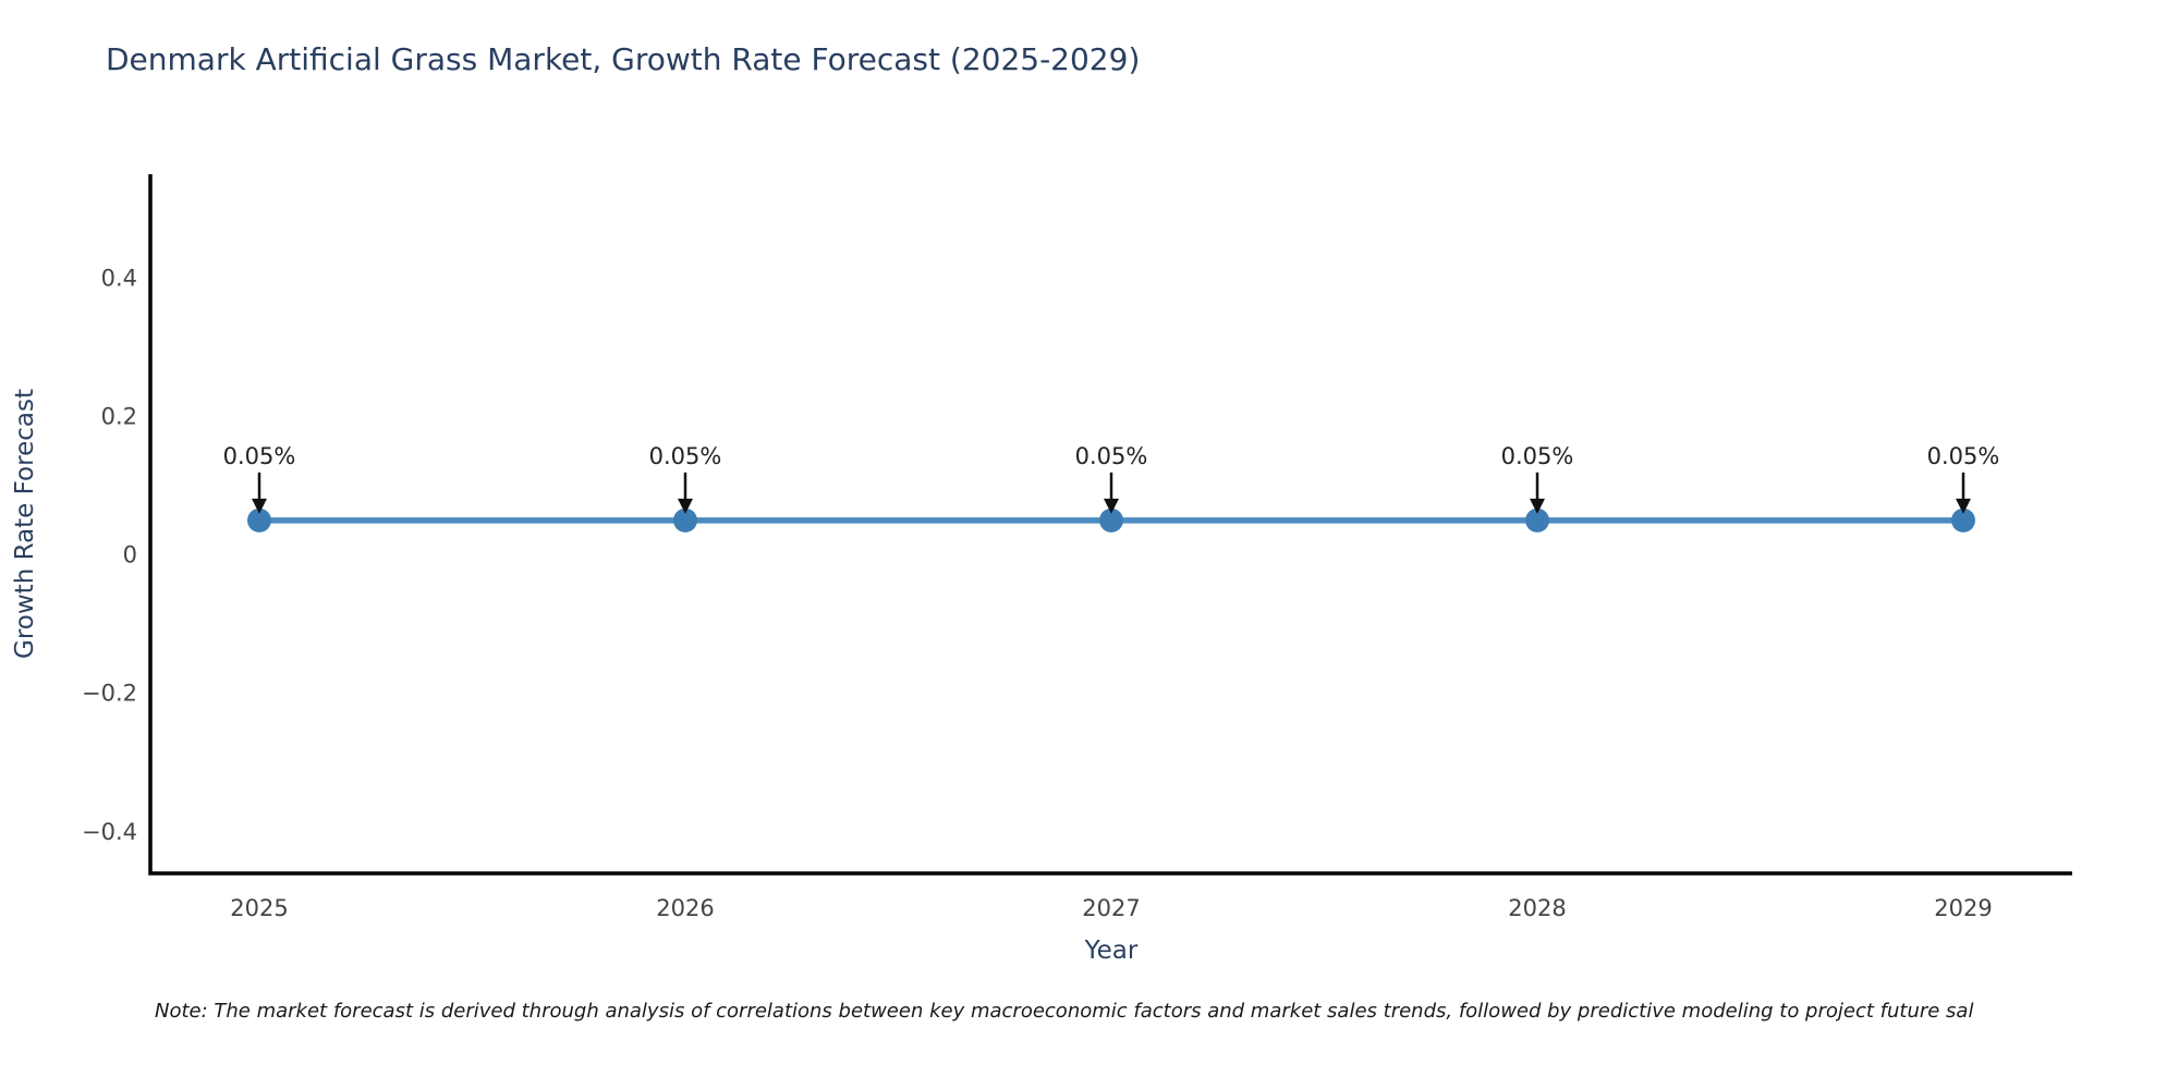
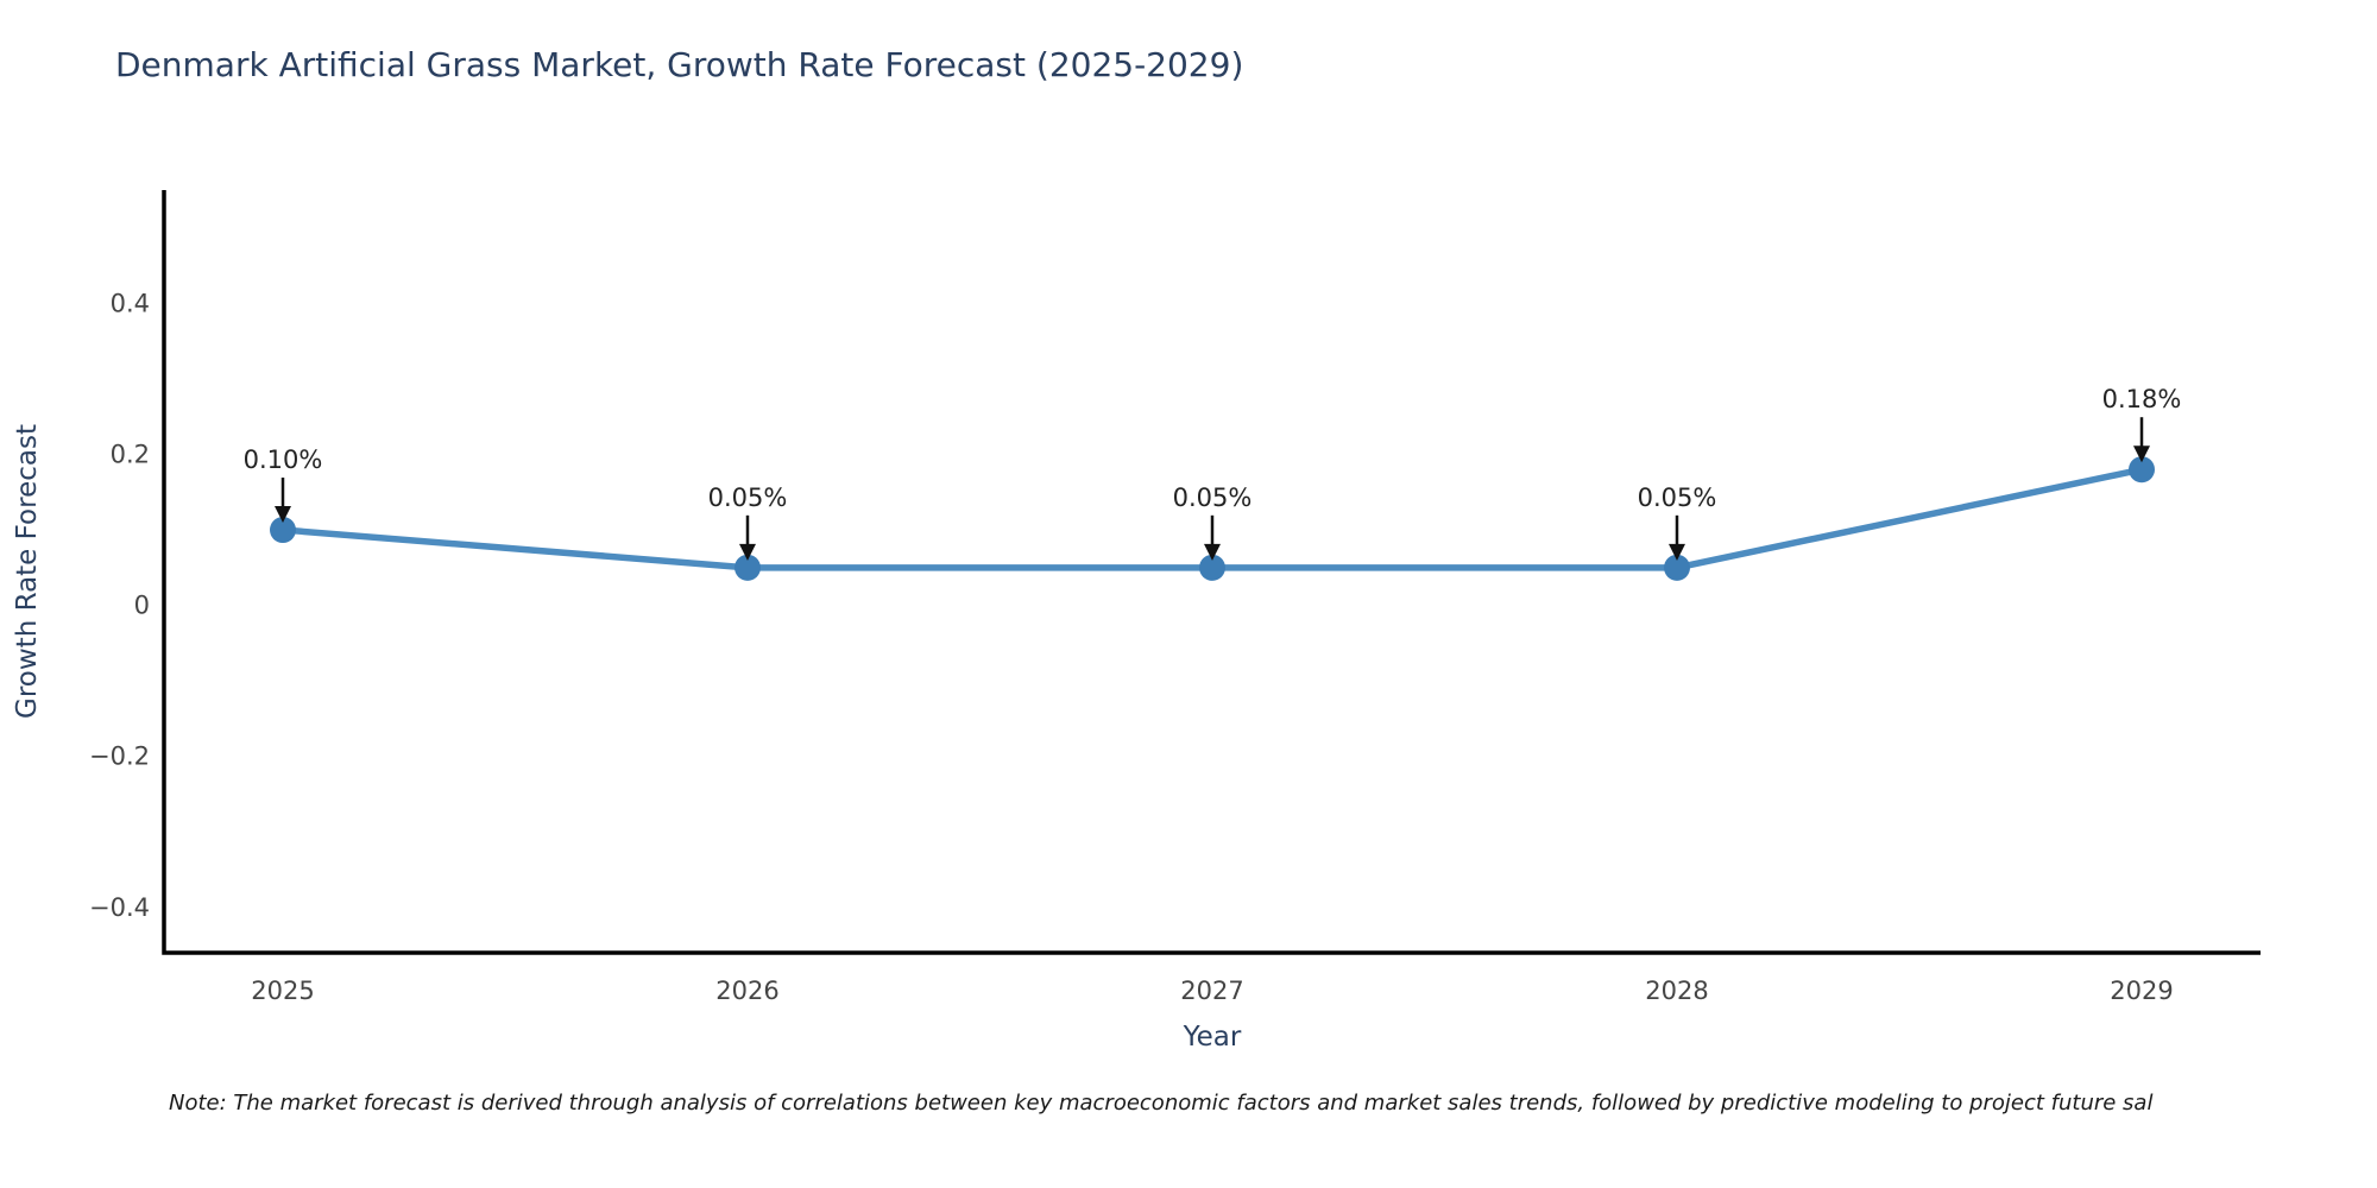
2025: 0.05% -> 0.10%
2029: 0.05% -> 0.18%
